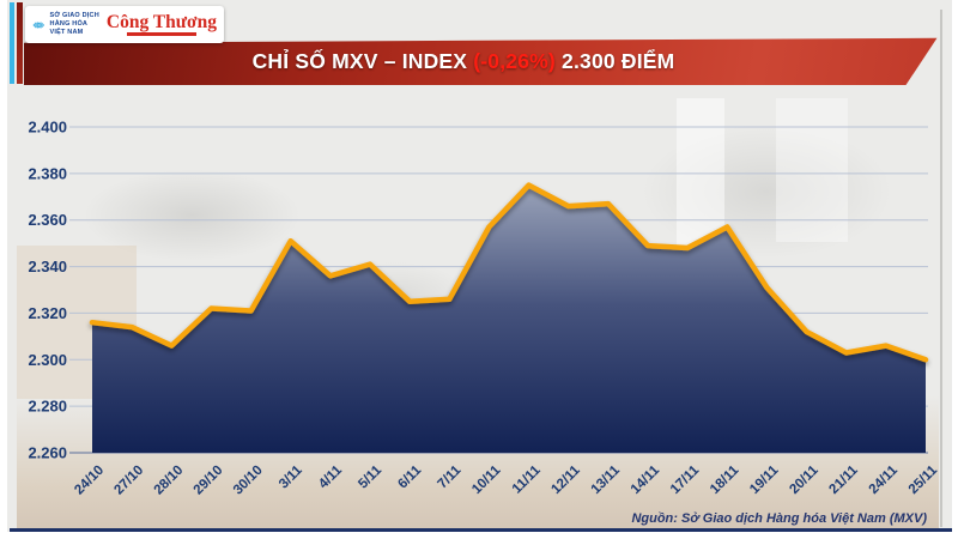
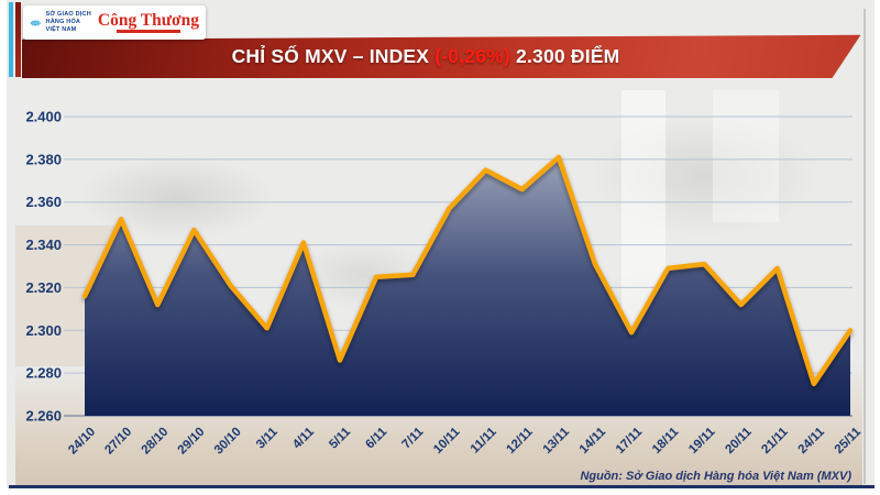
27/10: 2314 -> 2352
28/10: 2306 -> 2312
29/10: 2322 -> 2347
3/11: 2351 -> 2301
4/11: 2336 -> 2341
5/11: 2341 -> 2286
13/11: 2367 -> 2381
14/11: 2349 -> 2331
17/11: 2348 -> 2299
18/11: 2357 -> 2329
21/11: 2303 -> 2329
24/11: 2306 -> 2275
